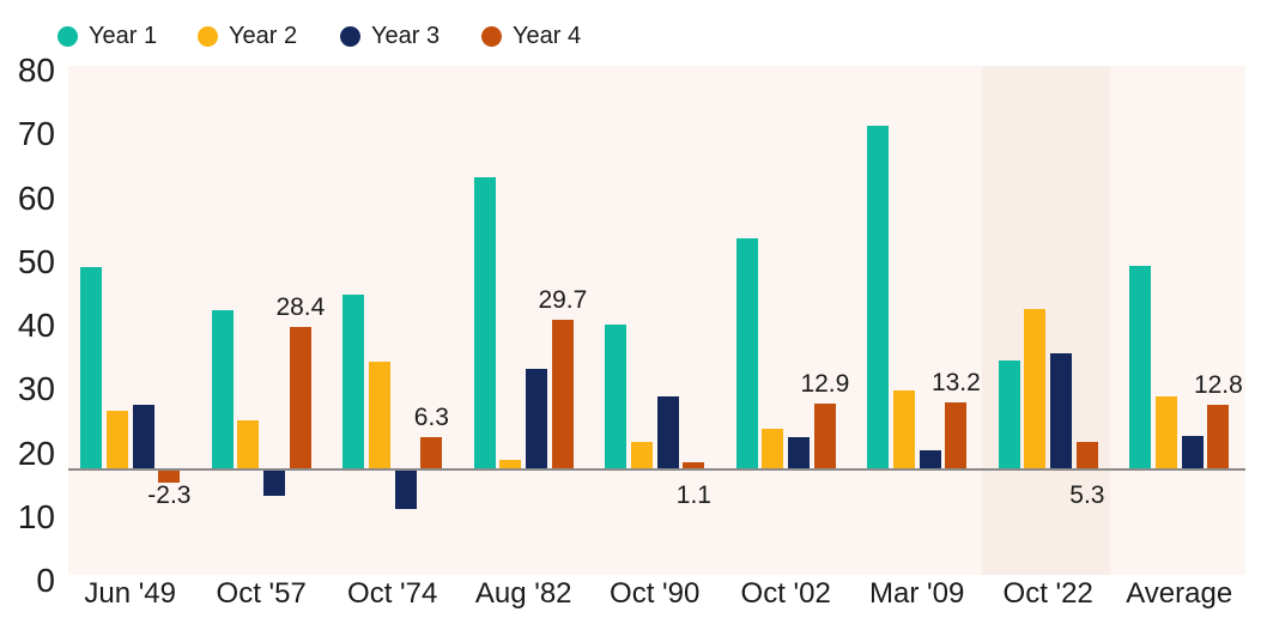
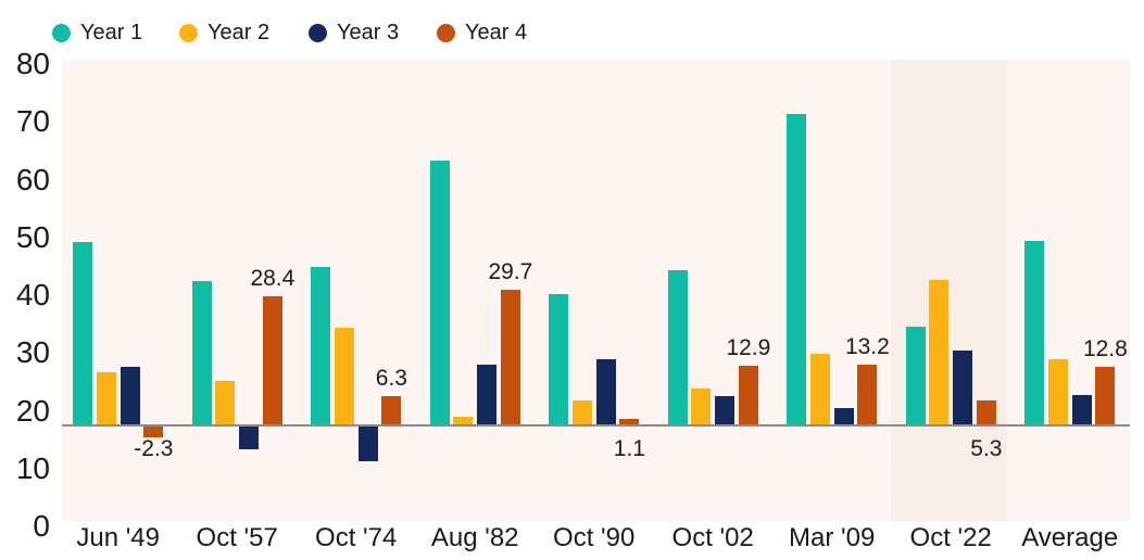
Year 3/Aug '82: 20 -> 13
Year 1/Oct '02: 46 -> 34
Year 3/Oct '22: 23 -> 16
